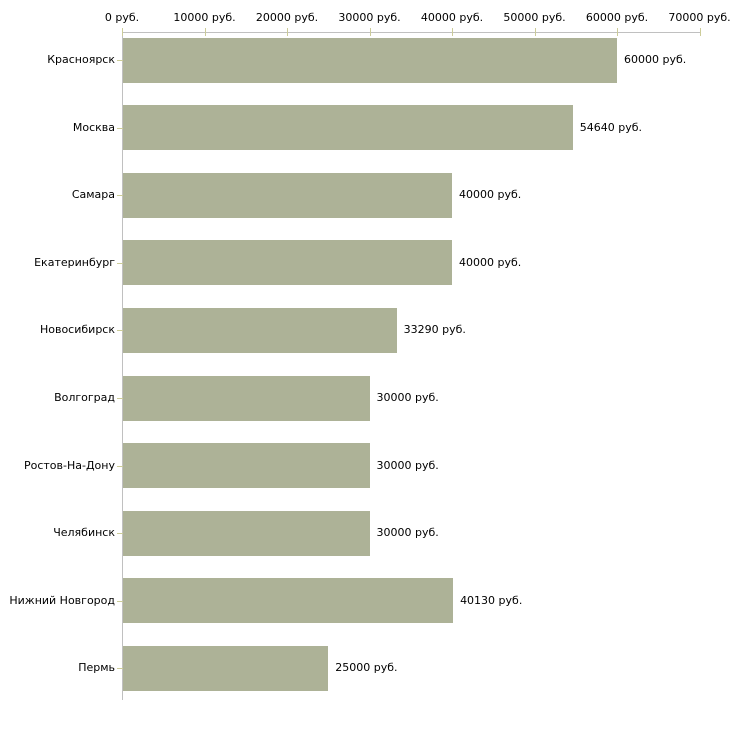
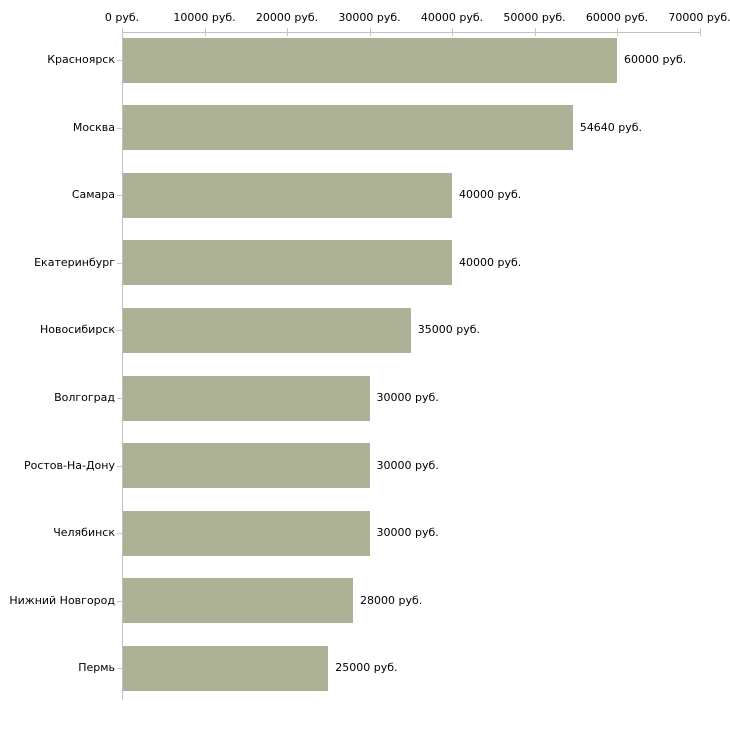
Новосибирск: 33290 -> 35000
Нижний Новгород: 40130 -> 28000
